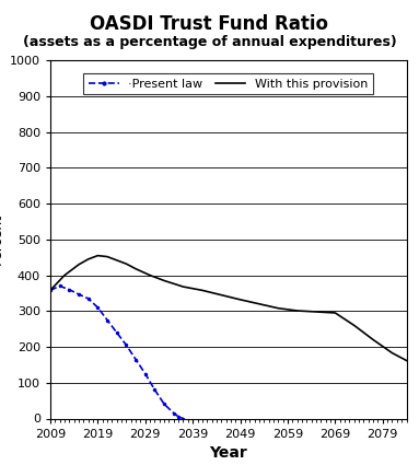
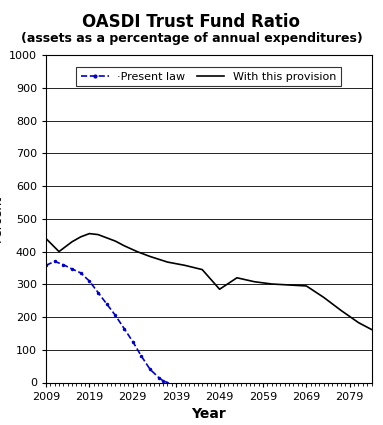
With this provision/2009: 358 -> 440
With this provision/2049: 332 -> 285
